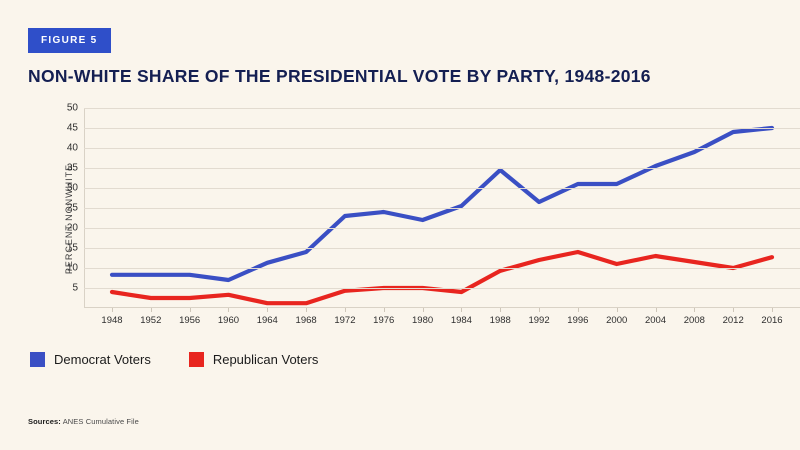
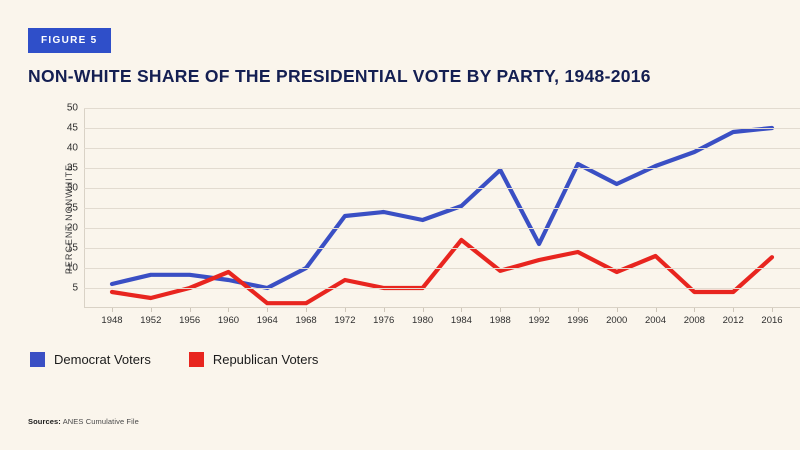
Democrat Voters/1948: 8 -> 6
Republican Voters/1956: 2 -> 5
Republican Voters/1960: 3 -> 9
Democrat Voters/1964: 11 -> 5
Democrat Voters/1968: 14 -> 10
Republican Voters/1972: 4 -> 7
Republican Voters/1984: 4 -> 17
Democrat Voters/1992: 26 -> 16
Democrat Voters/1996: 31 -> 36
Republican Voters/2000: 11 -> 9
Republican Voters/2008: 12 -> 4
Republican Voters/2012: 10 -> 4
